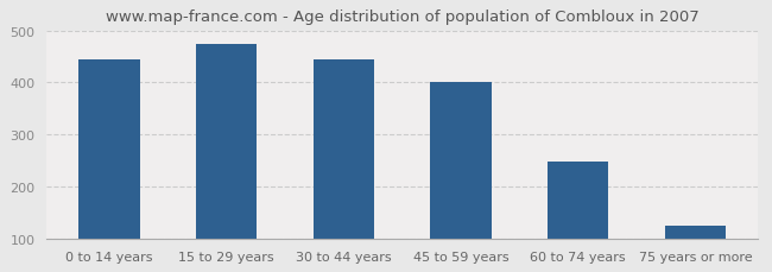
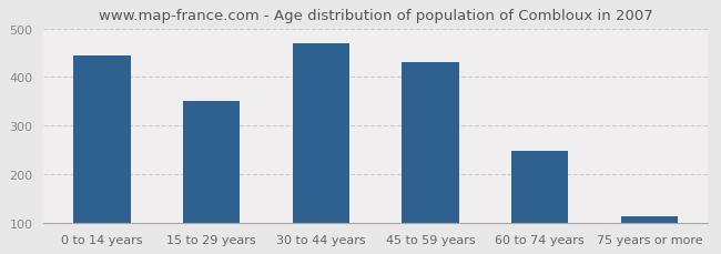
15 to 29 years: 475 -> 350
30 to 44 years: 445 -> 470
45 to 59 years: 400 -> 430
75 years or more: 125 -> 113
